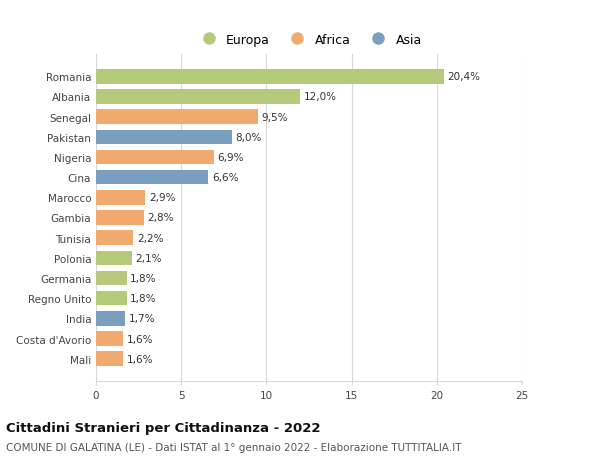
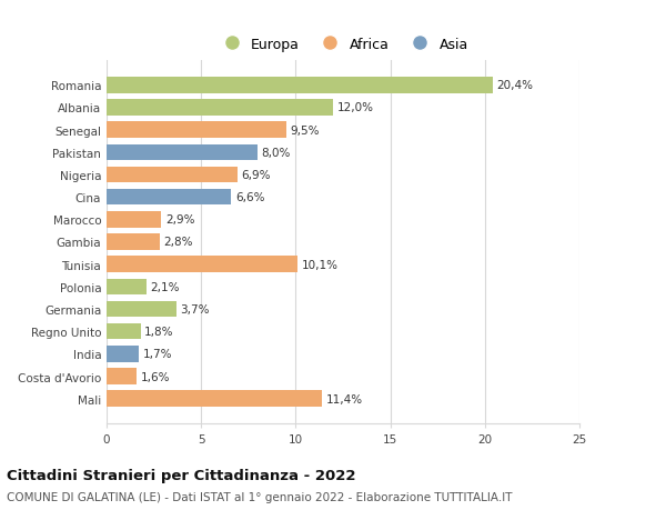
Tunisia: 2,2% -> 10,1%
Germania: 1,8% -> 3,7%
Mali: 1,6% -> 11,4%
